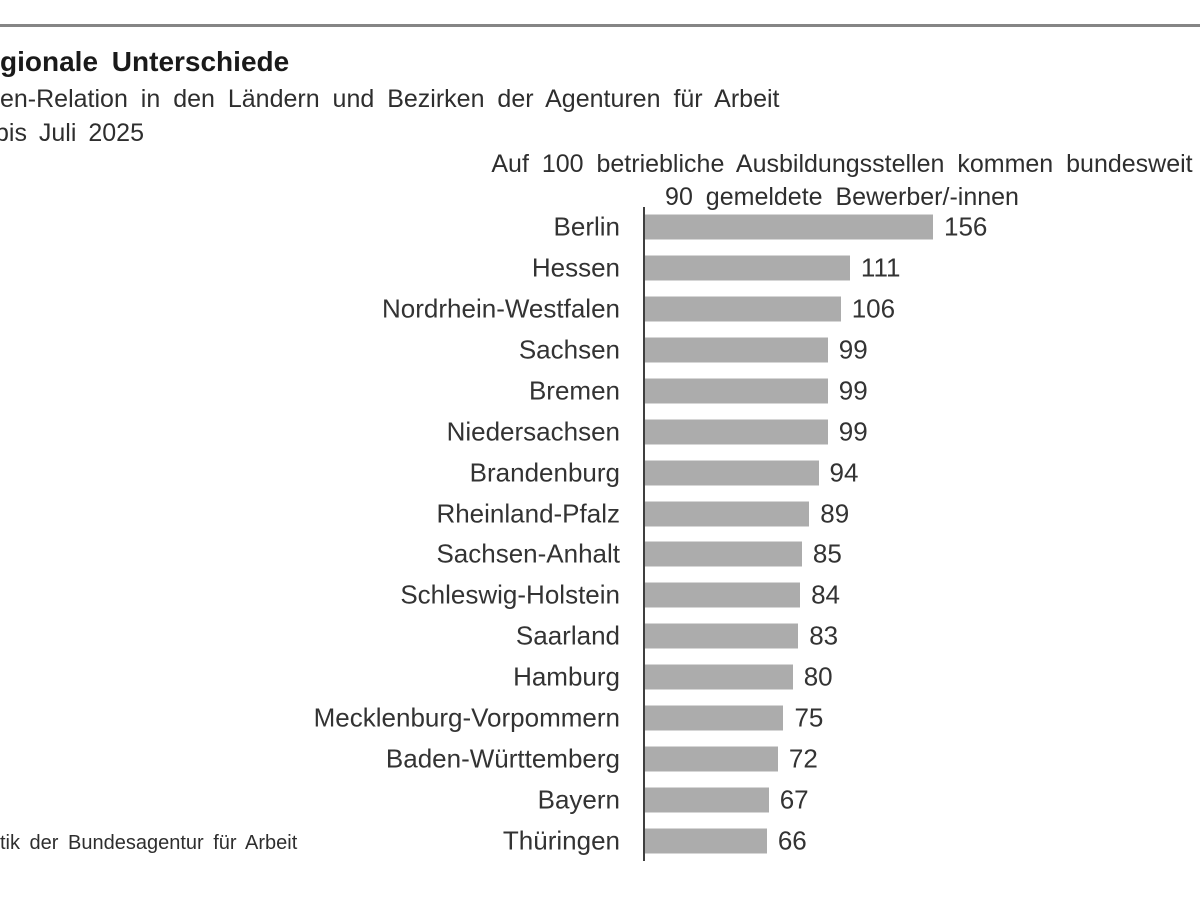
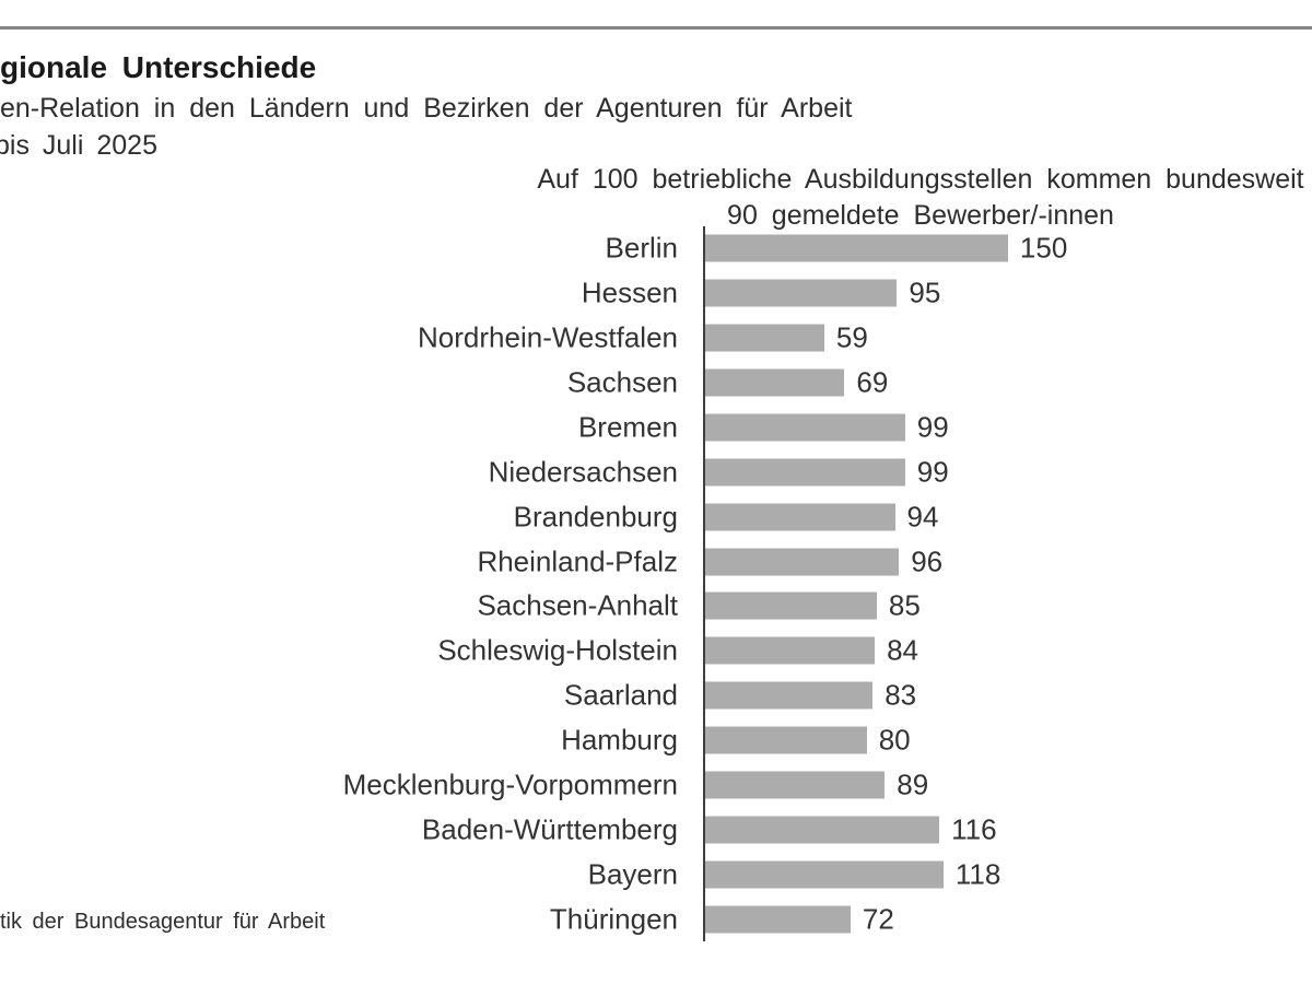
Berlin: 156 -> 150
Hessen: 111 -> 95
Nordrhein-Westfalen: 106 -> 59
Sachsen: 99 -> 69
Rheinland-Pfalz: 89 -> 96
Mecklenburg-Vorpommern: 75 -> 89
Baden-Württemberg: 72 -> 116
Bayern: 67 -> 118
Thüringen: 66 -> 72
